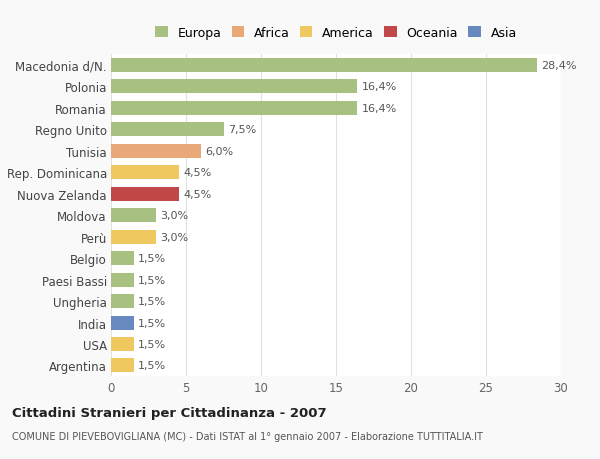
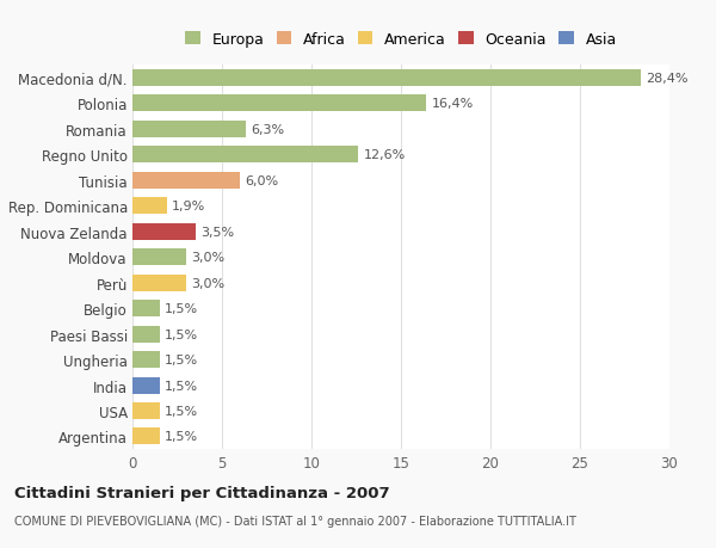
Romania: 16,4% -> 6,3%
Regno Unito: 7,5% -> 12,6%
Rep. Dominicana: 4,5% -> 1,9%
Nuova Zelanda: 4,5% -> 3,5%
